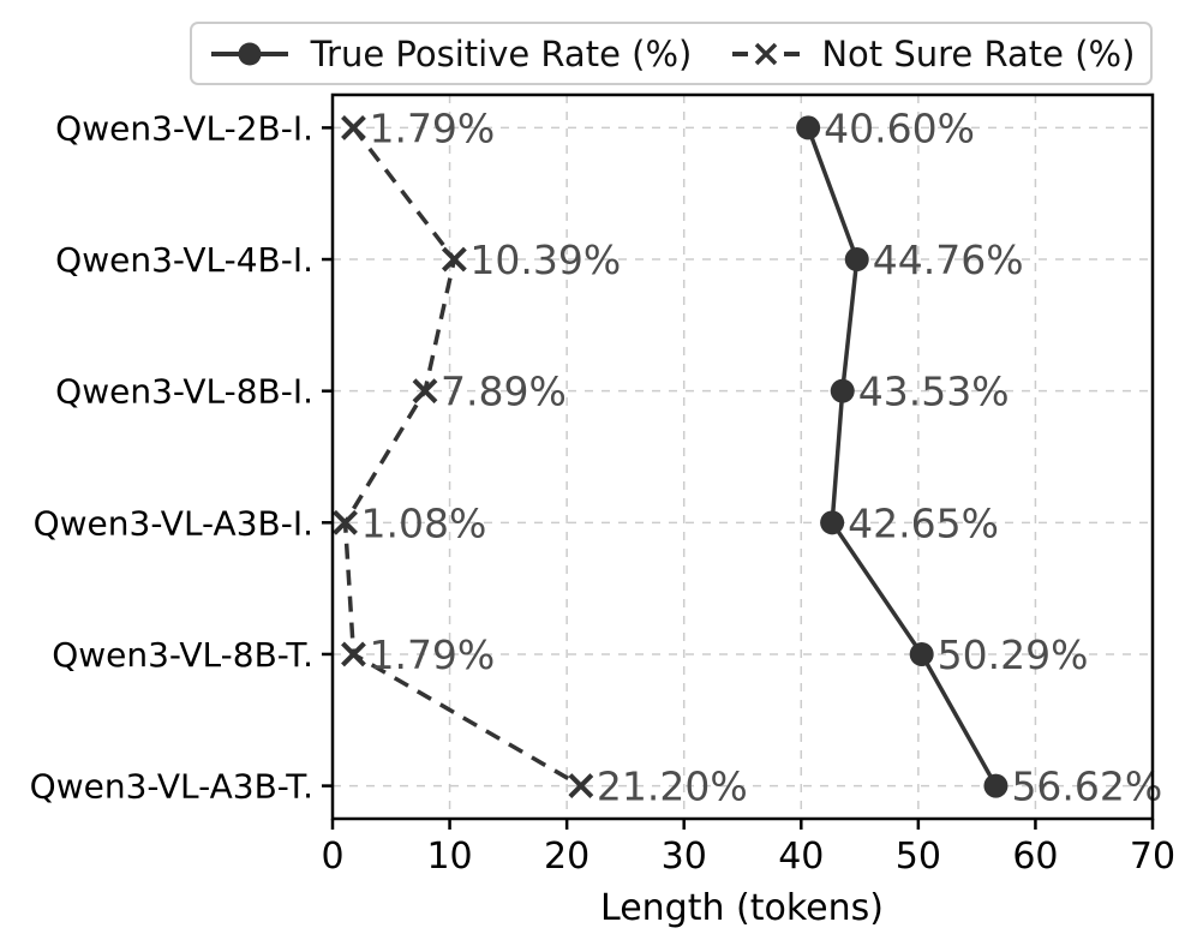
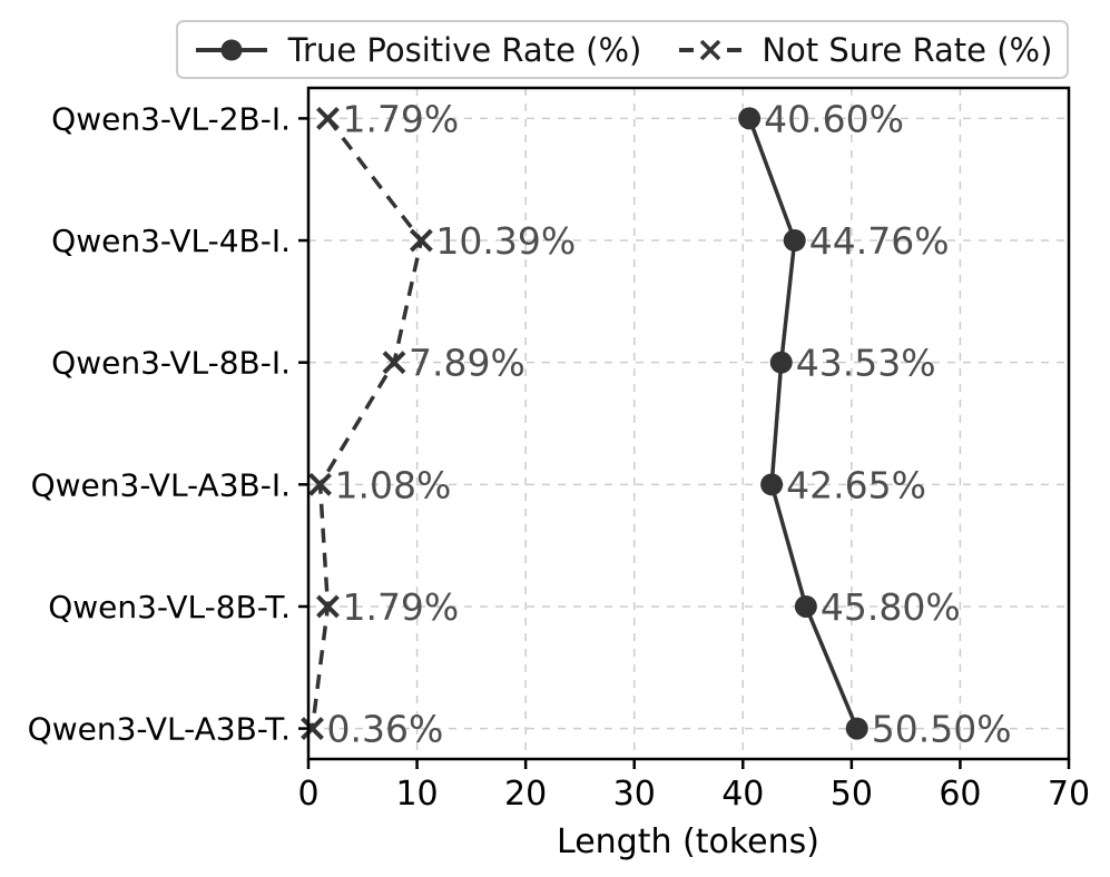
True Positive Rate (%)/Qwen3-VL-8B-T.: 50.29% -> 45.80%
True Positive Rate (%)/Qwen3-VL-A3B-T.: 56.62% -> 50.50%
Not Sure Rate (%)/Qwen3-VL-A3B-T.: 21.20% -> 0.36%
